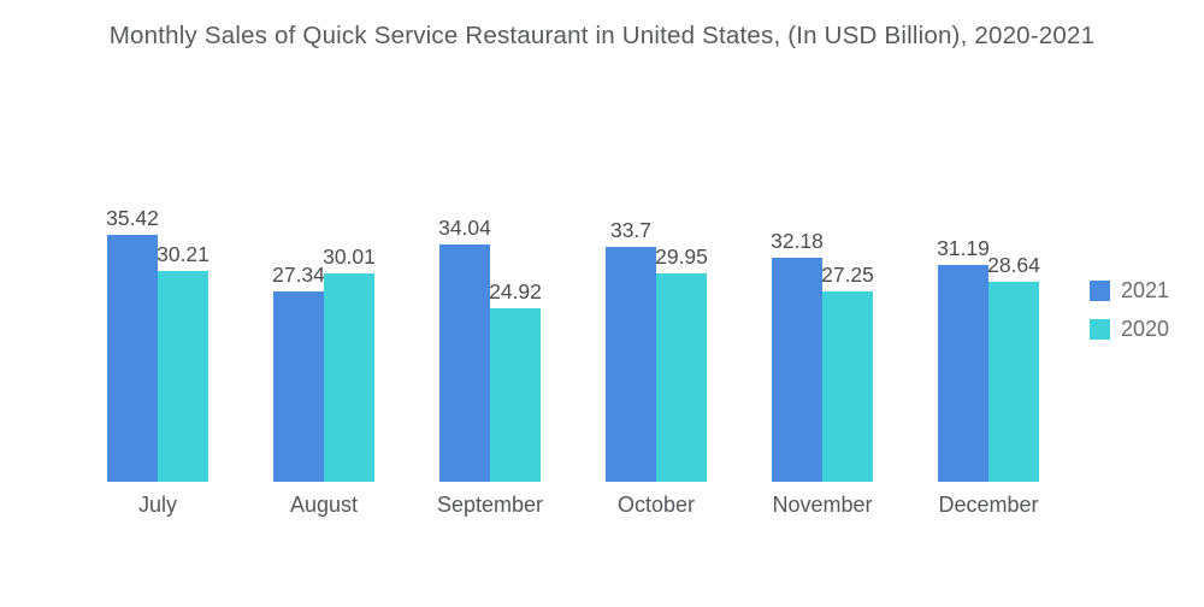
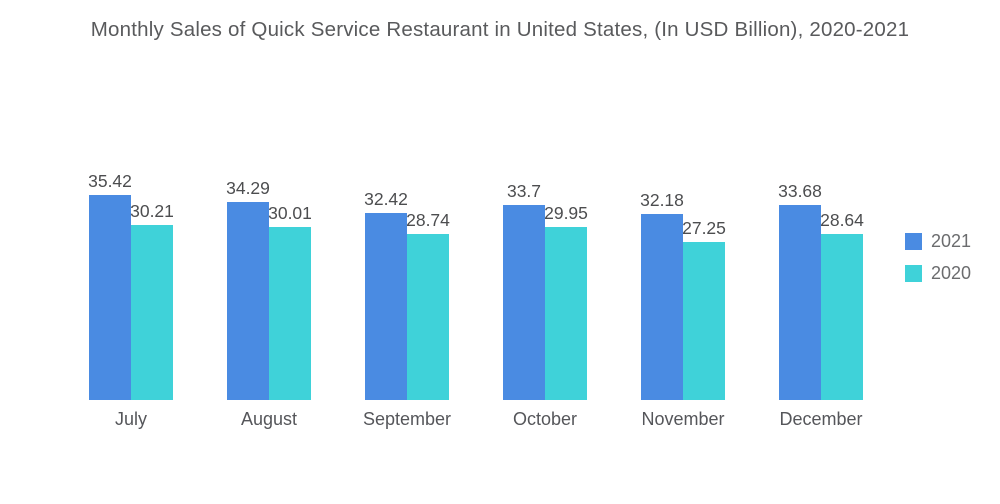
2021/August: 27.34 -> 34.29
2021/September: 34.04 -> 32.42
2020/September: 24.92 -> 28.74
2021/December: 31.19 -> 33.68
